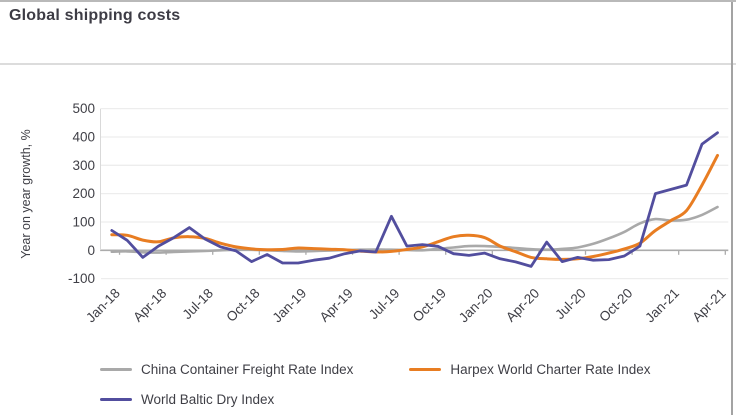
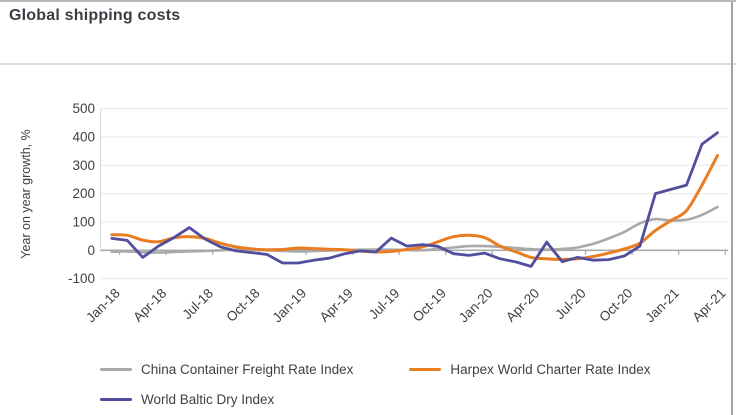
World Baltic Dry Index/Jan-18: 70 -> 40
World Baltic Dry Index/Oct-18: -40 -> -10
World Baltic Dry Index/Jul-19: 120 -> 40
